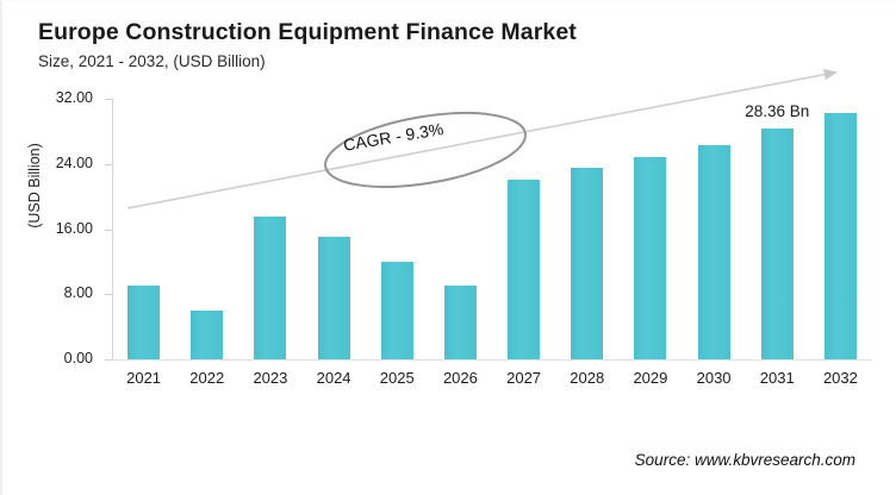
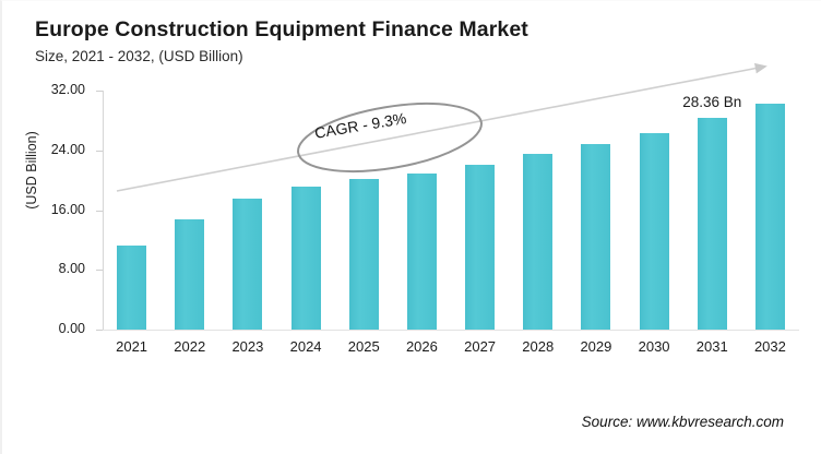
2021: 9 -> 11
2022: 6 -> 15
2024: 15 -> 19
2025: 12 -> 20
2026: 9 -> 21
